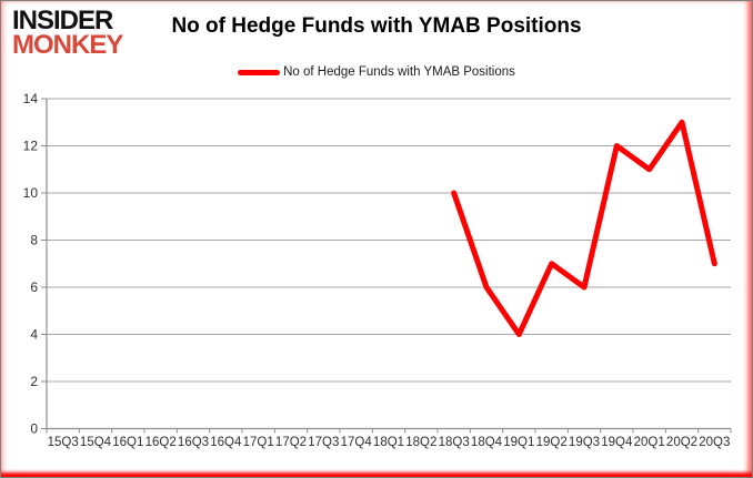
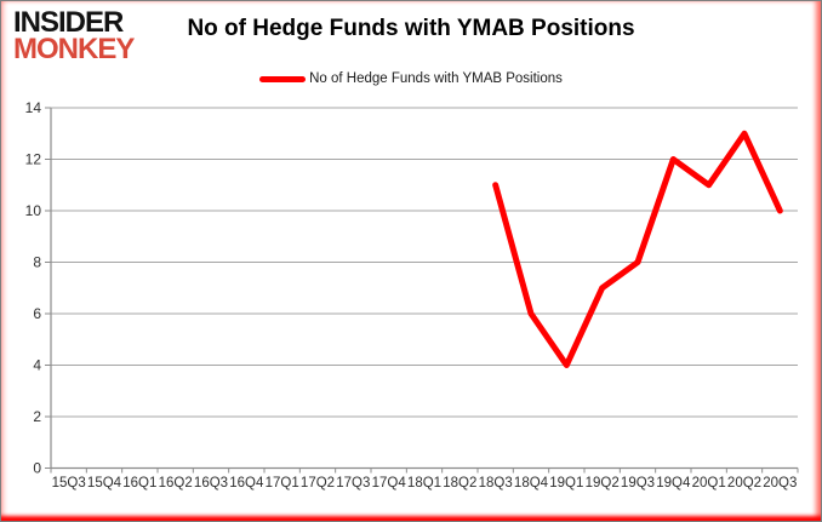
18Q3: 10 -> 11
19Q3: 6 -> 8
20Q3: 7 -> 10
